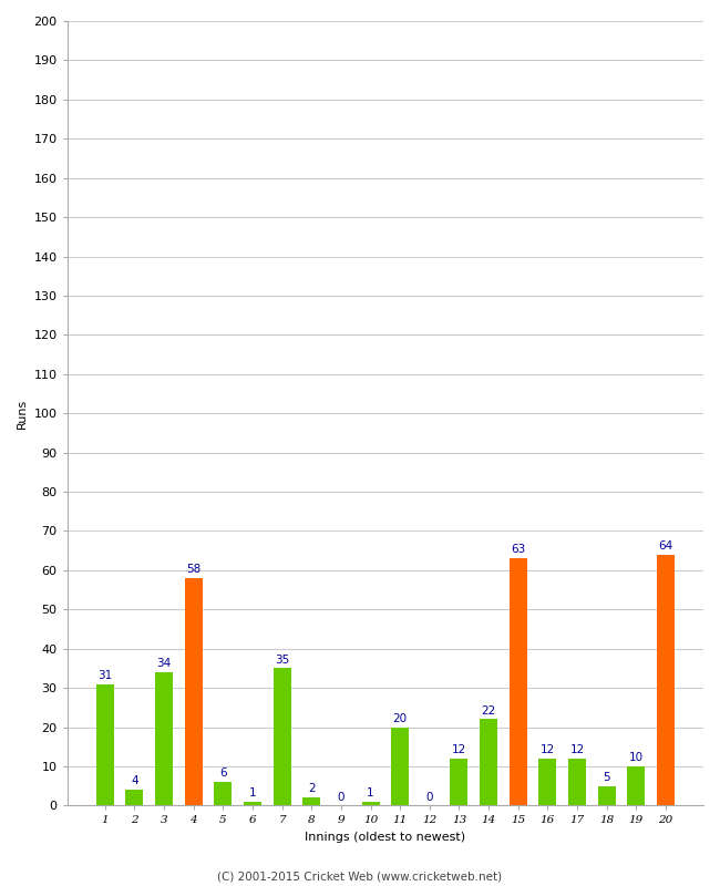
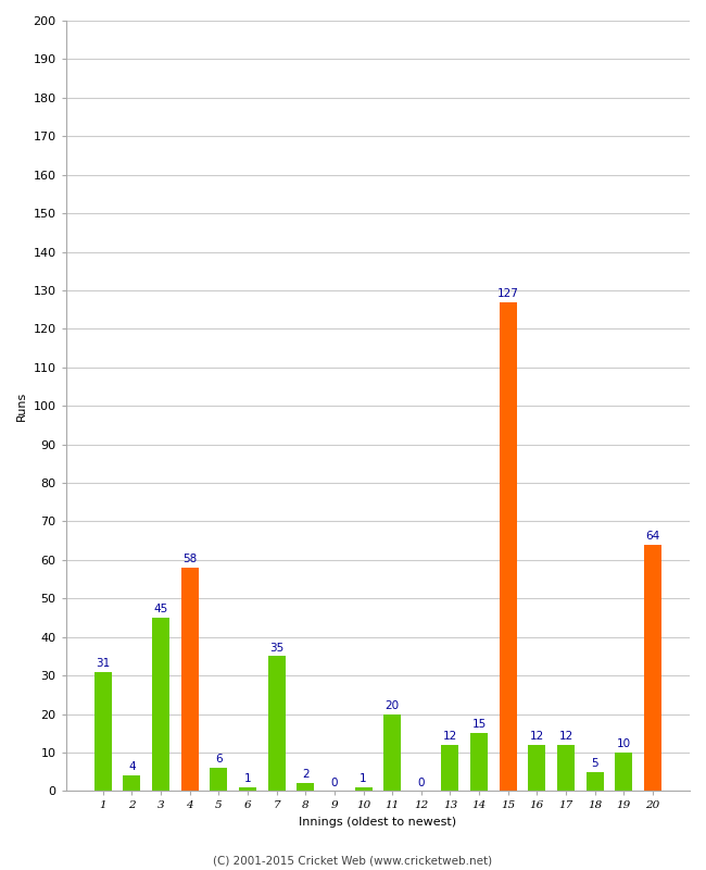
3: 34 -> 45
14: 22 -> 15
15: 63 -> 127
